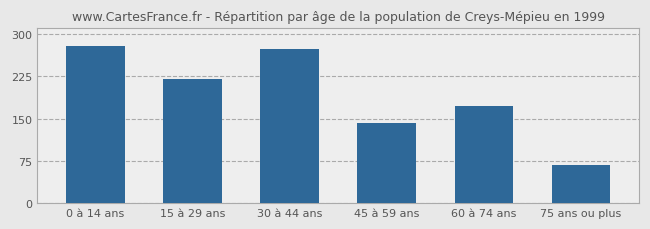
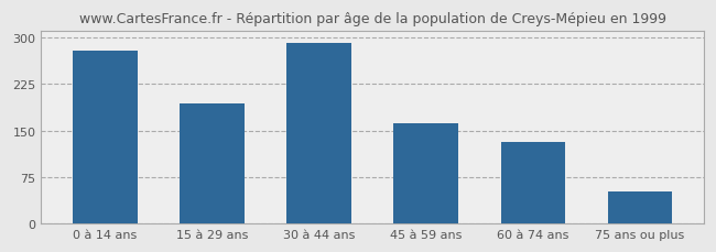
15 à 29 ans: 220 -> 193
30 à 44 ans: 274 -> 291
45 à 59 ans: 142 -> 162
60 à 74 ans: 172 -> 132
75 ans ou plus: 68 -> 52
